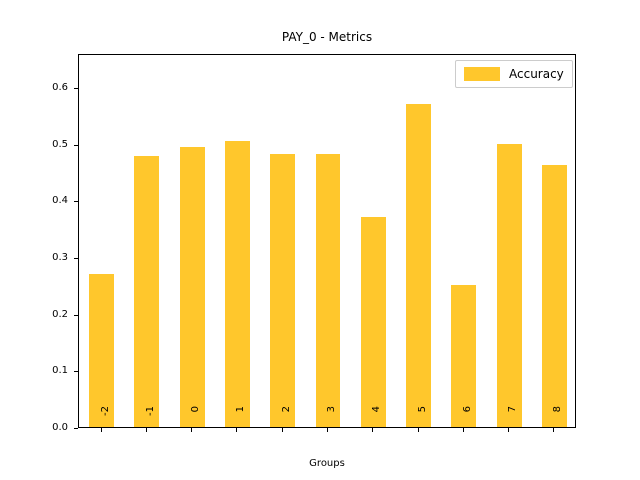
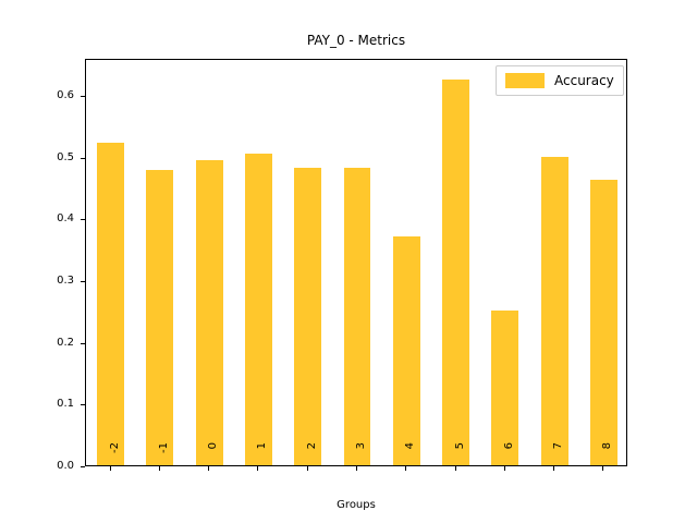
-2: 0.27 -> 0.52
5: 0.57 -> 0.62
